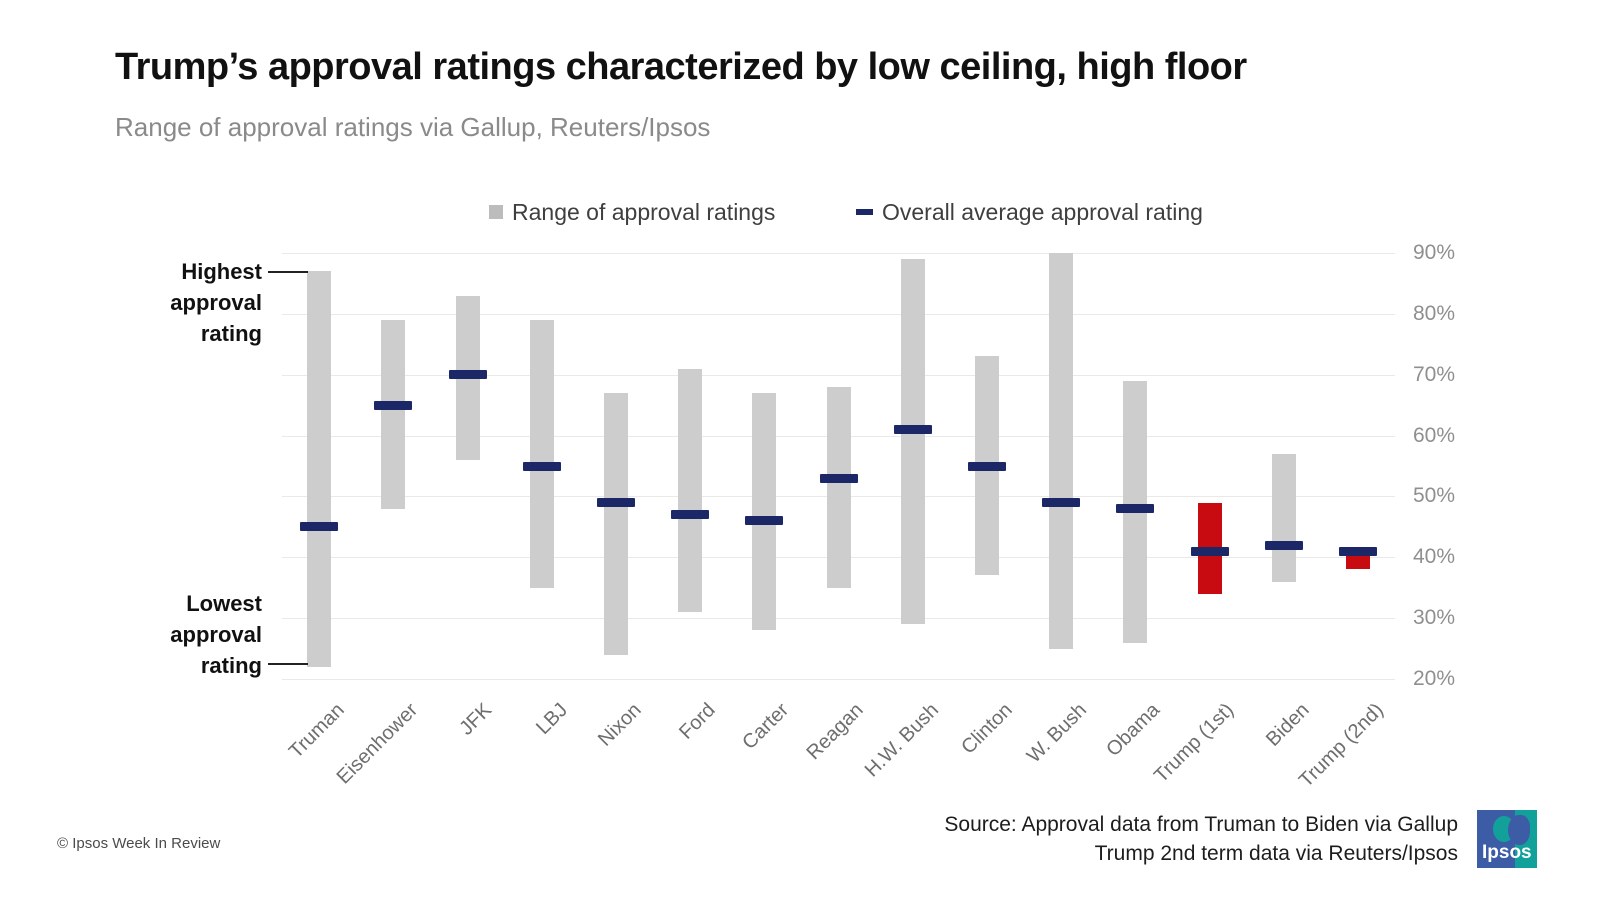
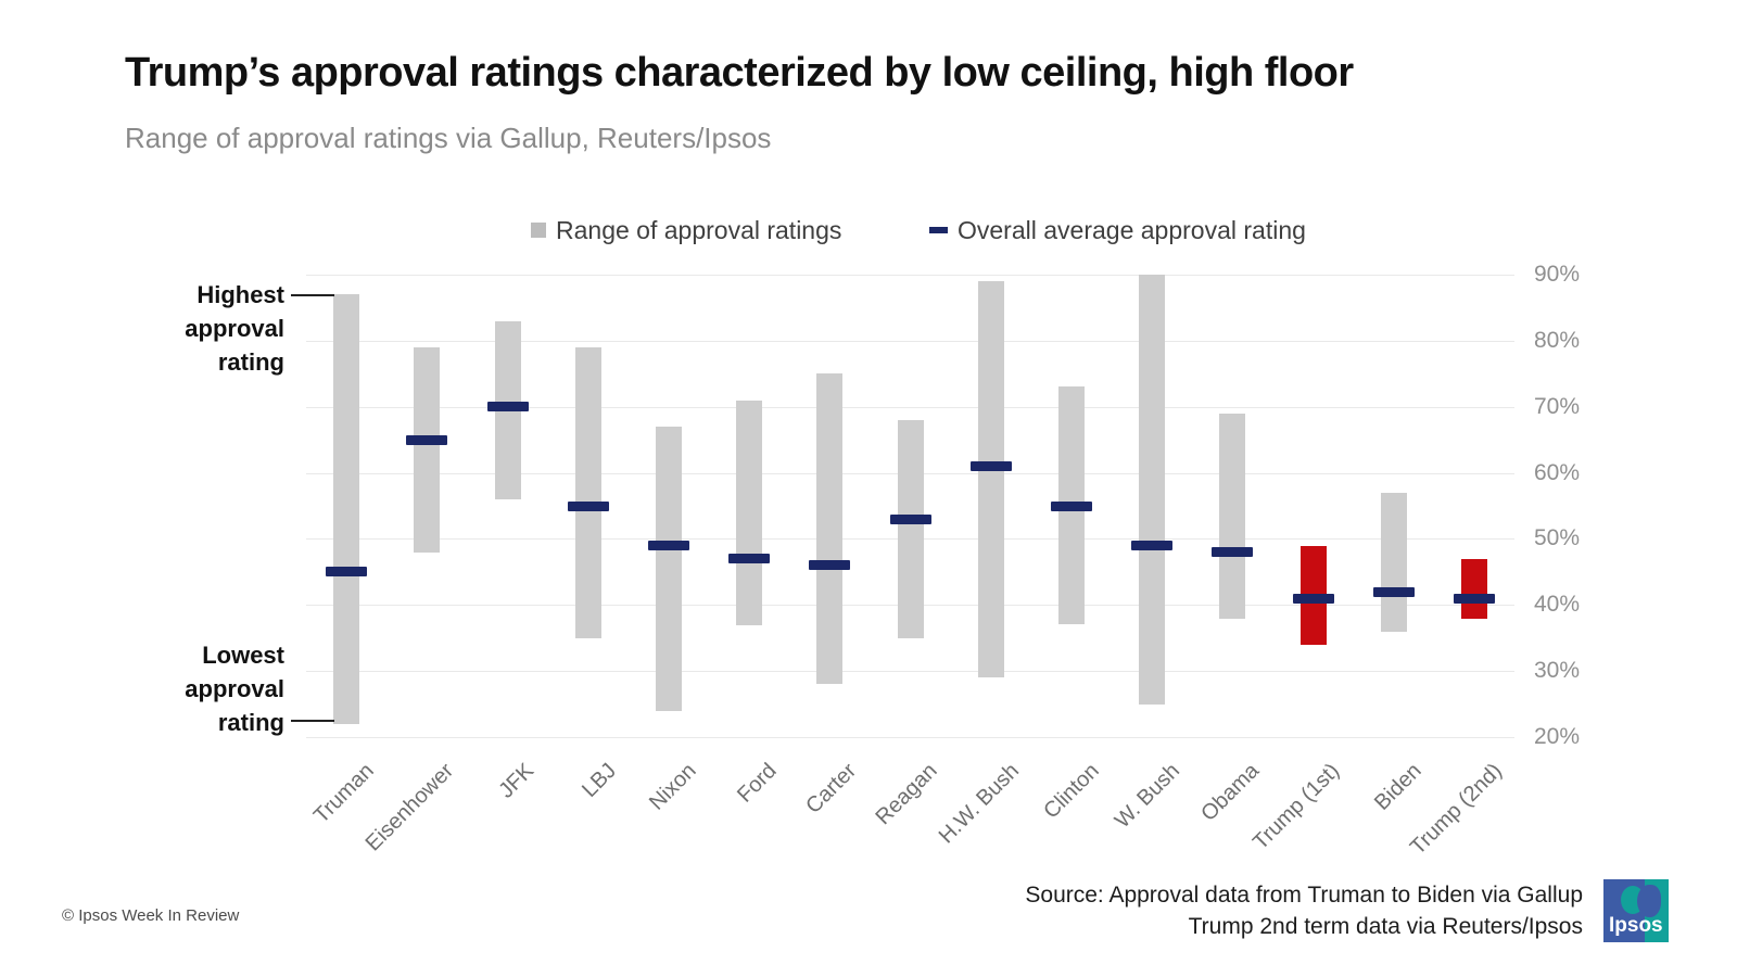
Lowest approval rating/Ford: 31% -> 37%
Highest approval rating/Carter: 67% -> 75%
Lowest approval rating/Obama: 26% -> 38%
Highest approval rating/Trump (2nd): 41% -> 47%
